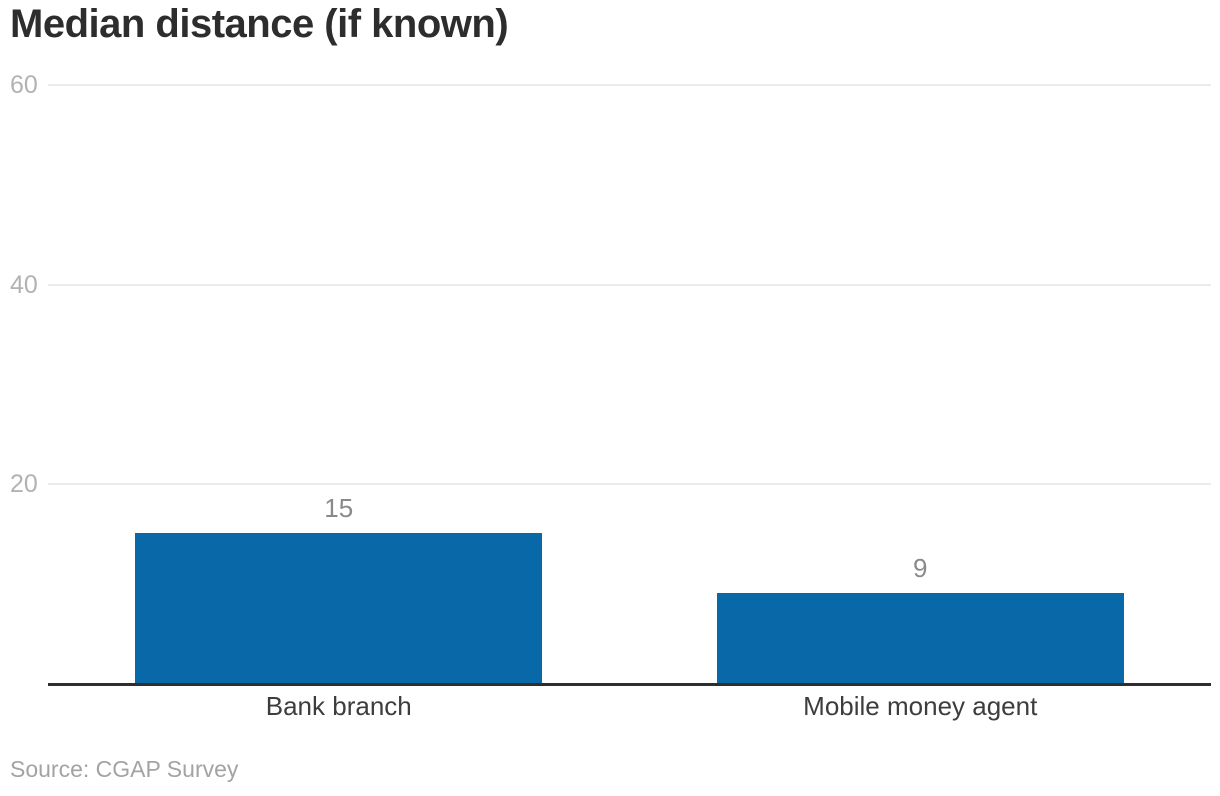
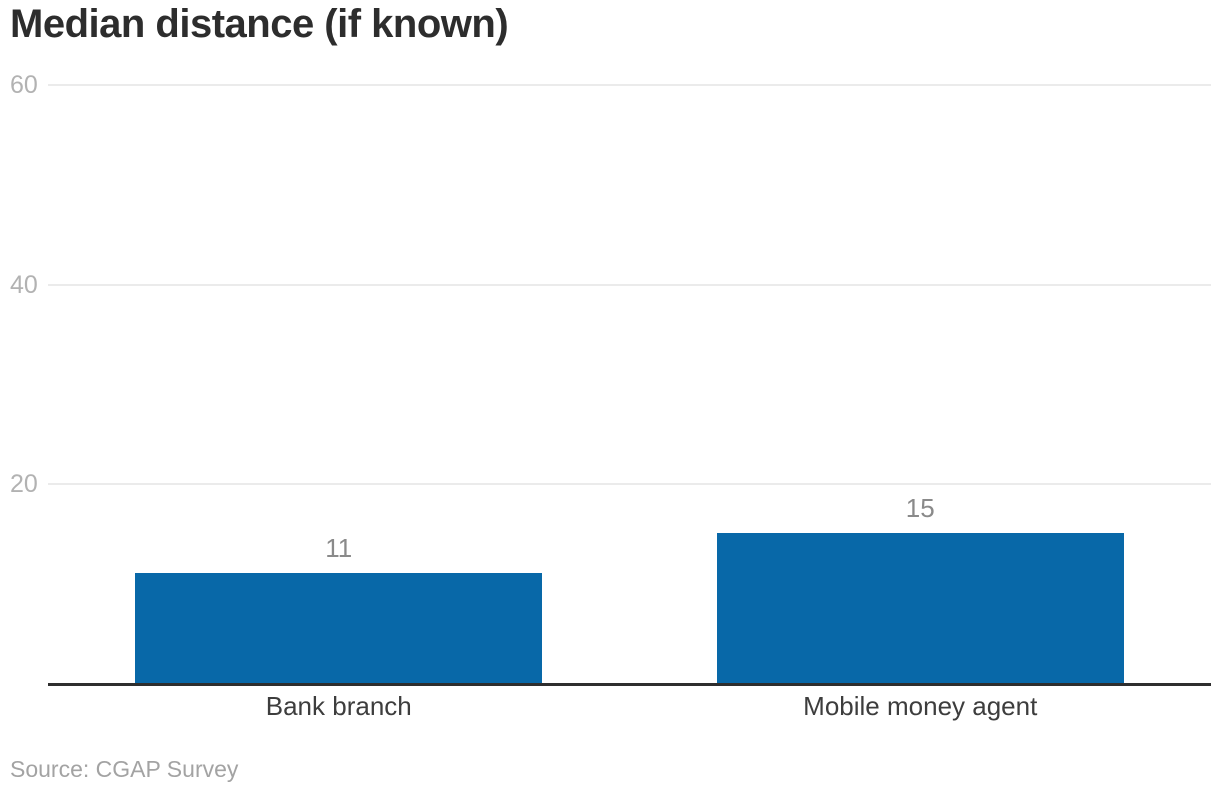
Bank branch: 15 -> 11
Mobile money agent: 9 -> 15
